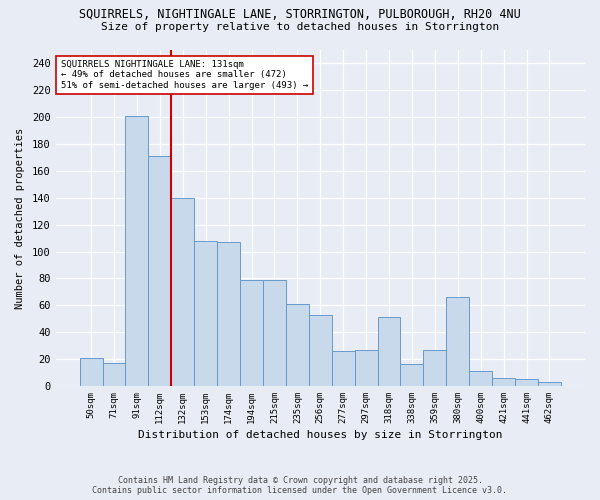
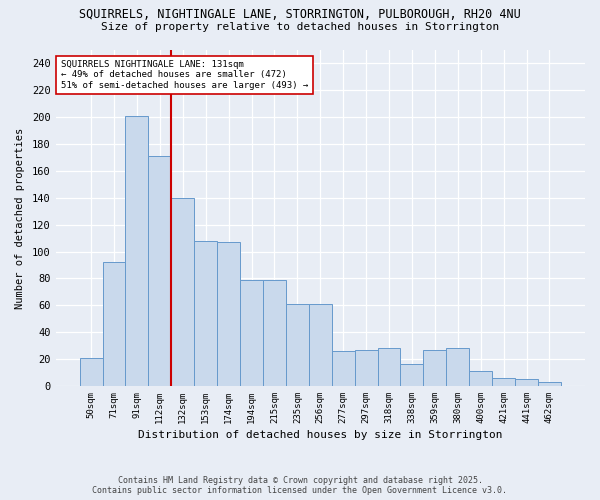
71sqm: 17 -> 92
256sqm: 53 -> 61
318sqm: 51 -> 28
380sqm: 66 -> 28
